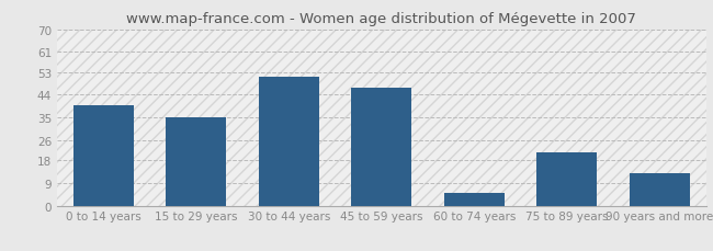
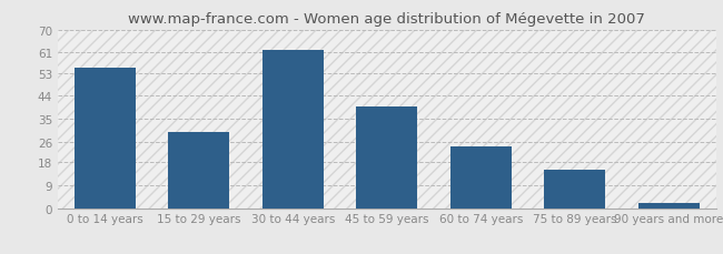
0 to 14 years: 40 -> 55
15 to 29 years: 35 -> 30
30 to 44 years: 51 -> 62
45 to 59 years: 47 -> 40
60 to 74 years: 5 -> 24
75 to 89 years: 21 -> 15
90 years and more: 13 -> 2
